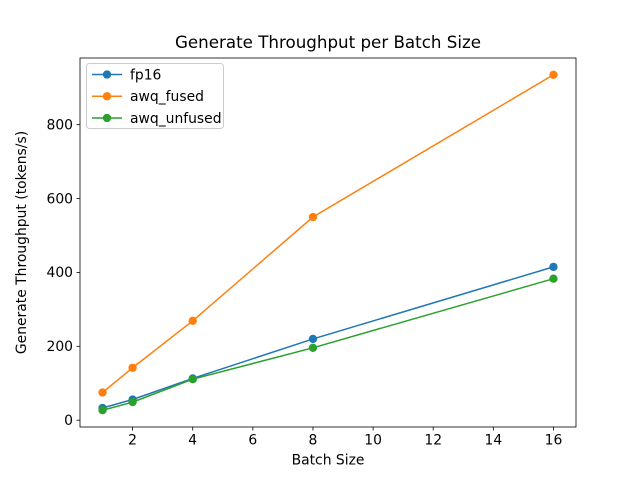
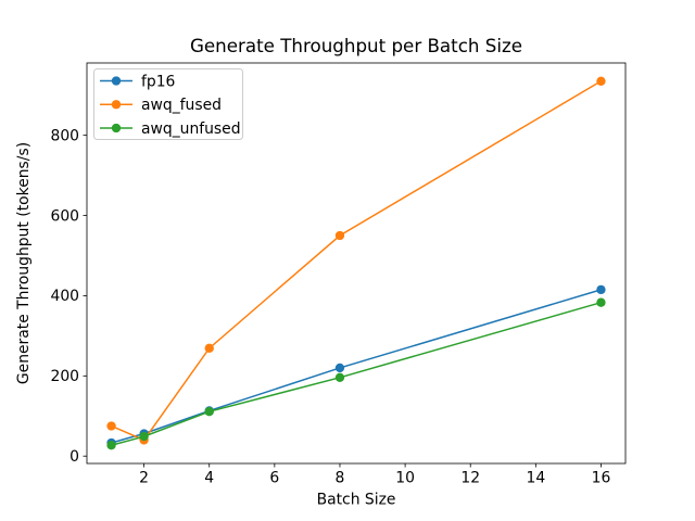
awq_fused/2: 140 -> 40
